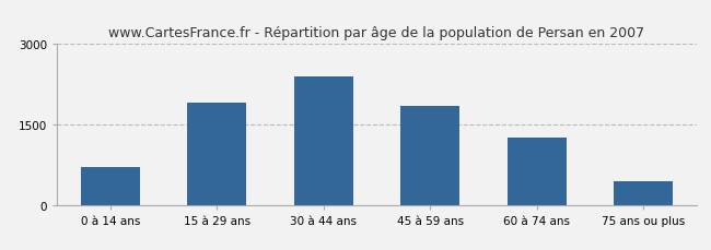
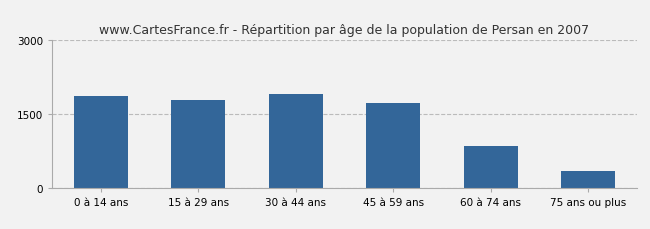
0 à 14 ans: 700 -> 1870
15 à 29 ans: 1900 -> 1790
30 à 44 ans: 2400 -> 1900
45 à 59 ans: 1850 -> 1720
60 à 74 ans: 1250 -> 850
75 ans ou plus: 450 -> 340
